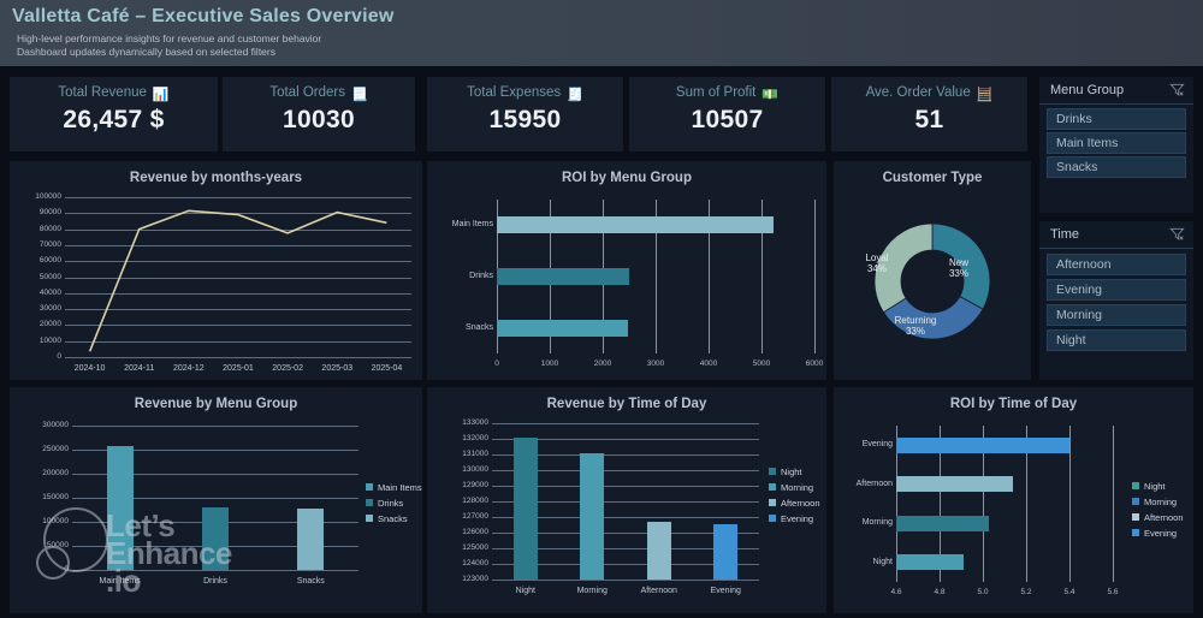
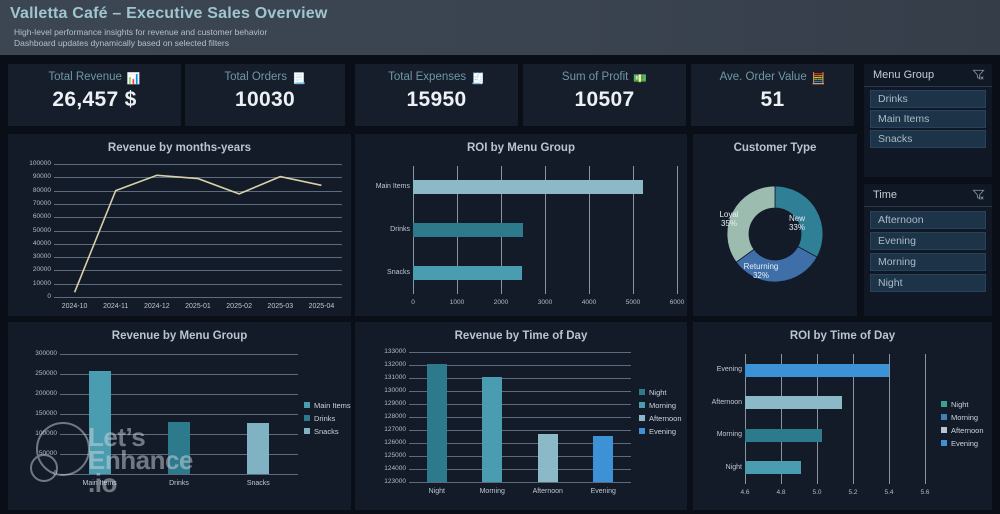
Customer Type/Returning: 33% -> 32%
Customer Type/Loyal: 34% -> 35%
